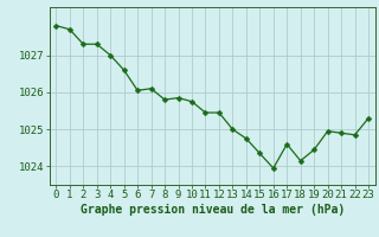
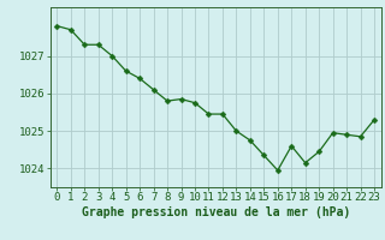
6: 1026.05 -> 1026.40
